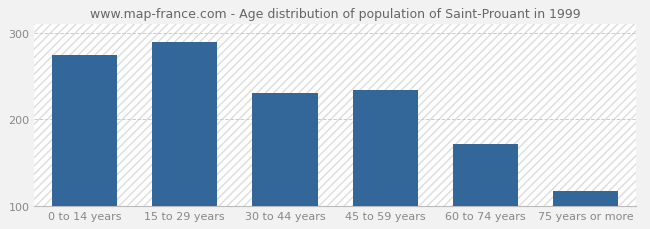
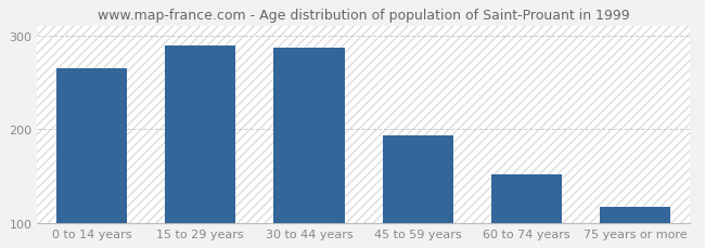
0 to 14 years: 274 -> 265
30 to 44 years: 230 -> 287
45 to 59 years: 234 -> 194
60 to 74 years: 172 -> 152
